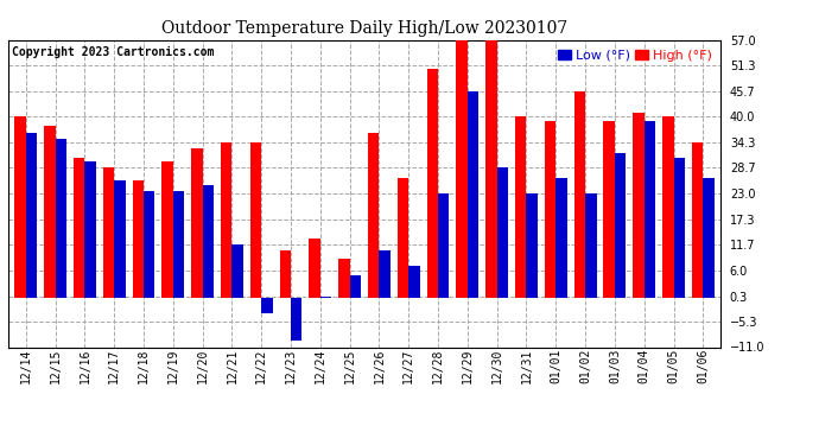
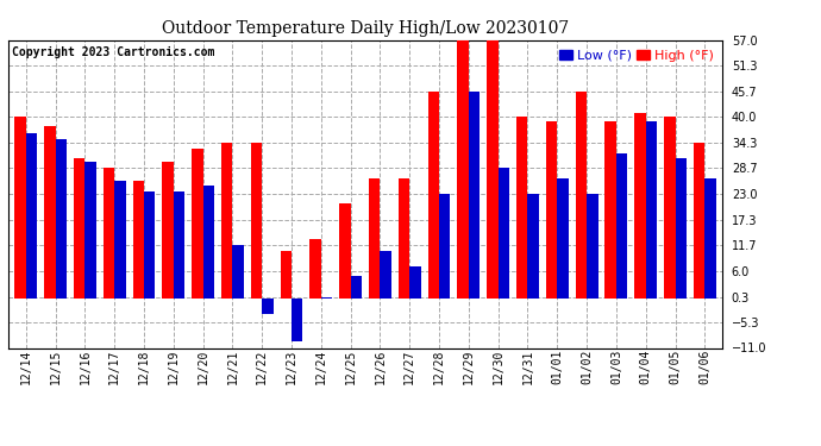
High (°F)/12/25: 8.5 -> 21.0
High (°F)/12/26: 36.5 -> 26.5
High (°F)/12/28: 50.5 -> 45.7
